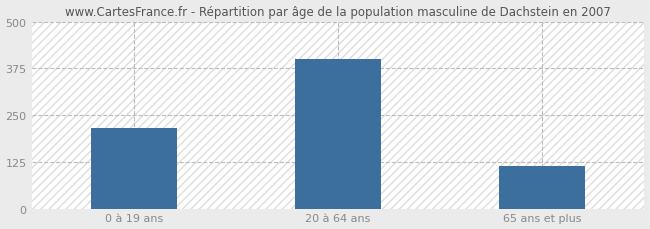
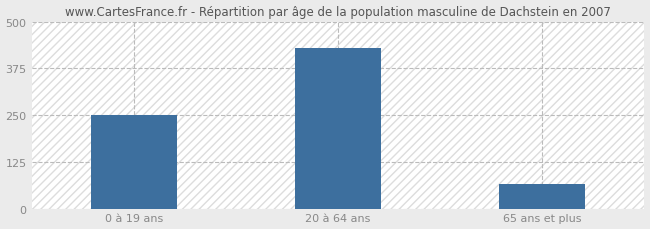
0 à 19 ans: 215 -> 250
20 à 64 ans: 400 -> 430
65 ans et plus: 115 -> 65
